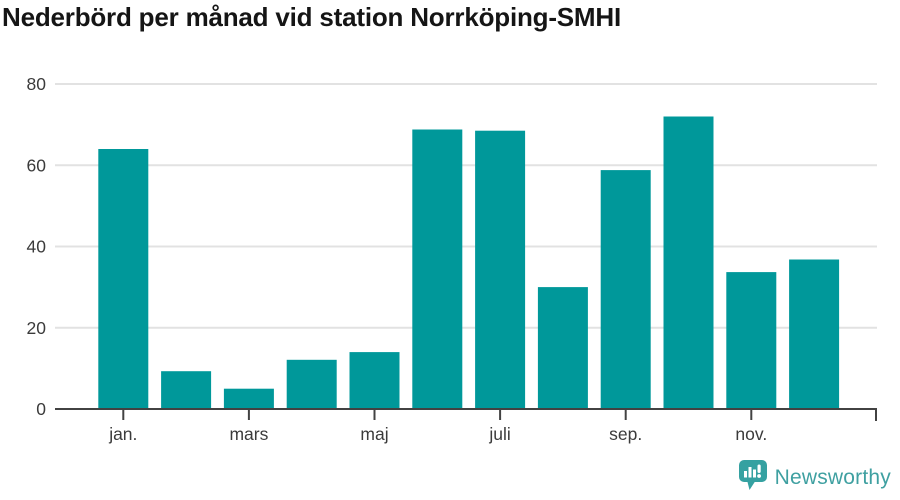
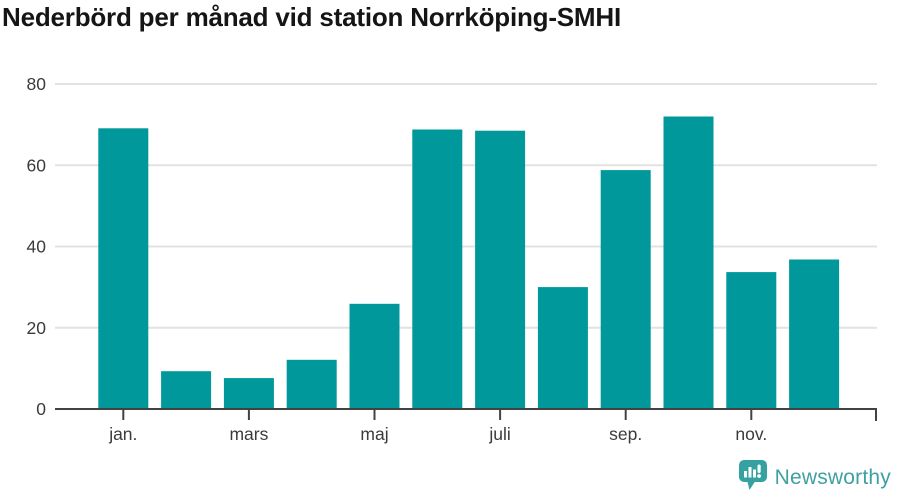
jan.: 64 -> 69
mars: 5 -> 8
maj: 14 -> 26
